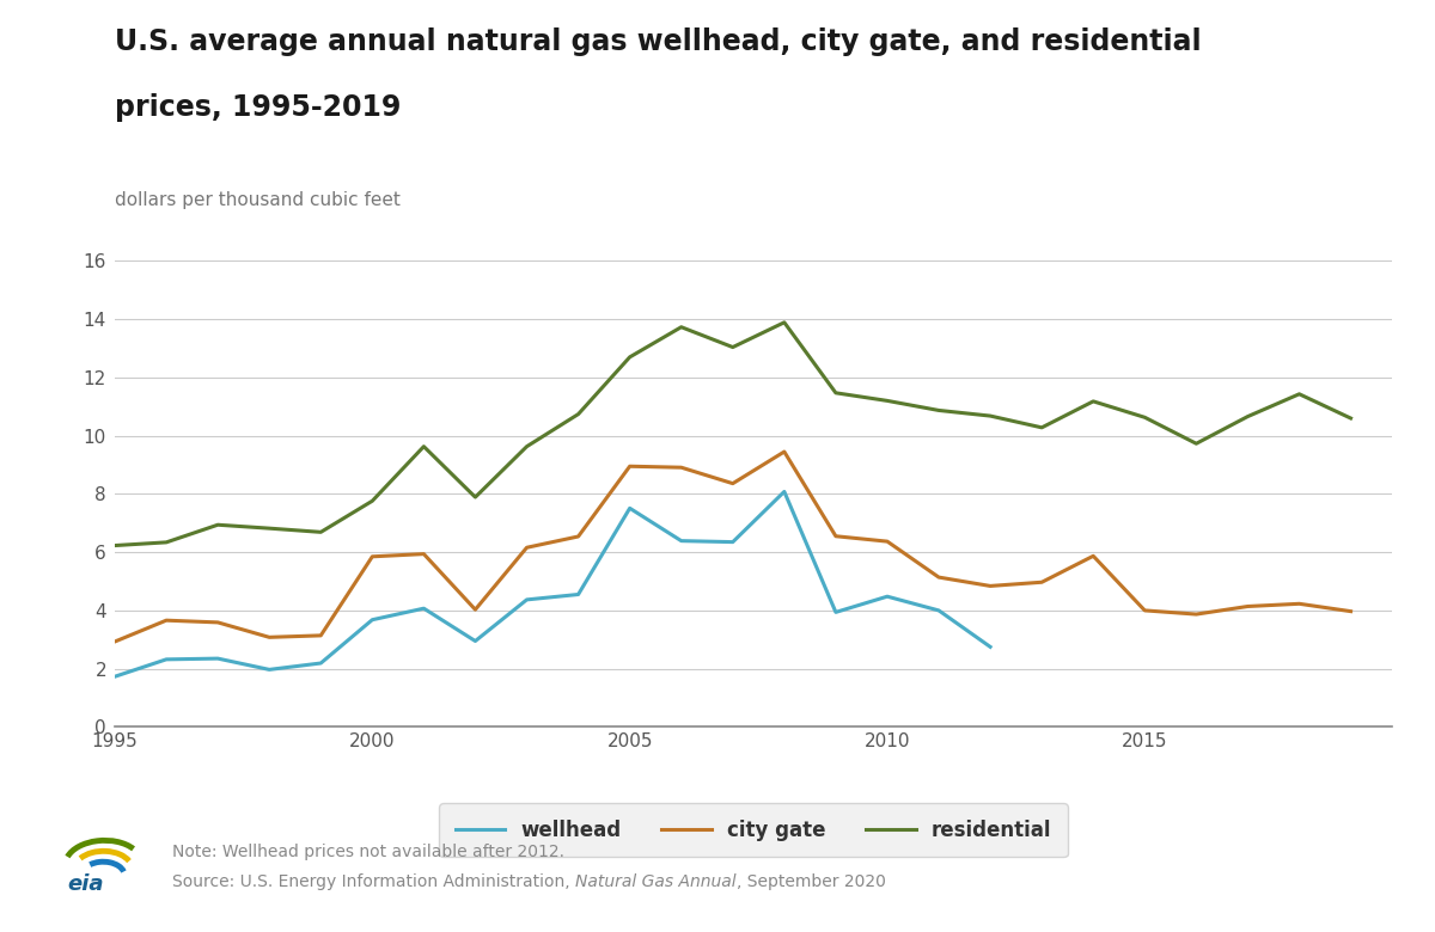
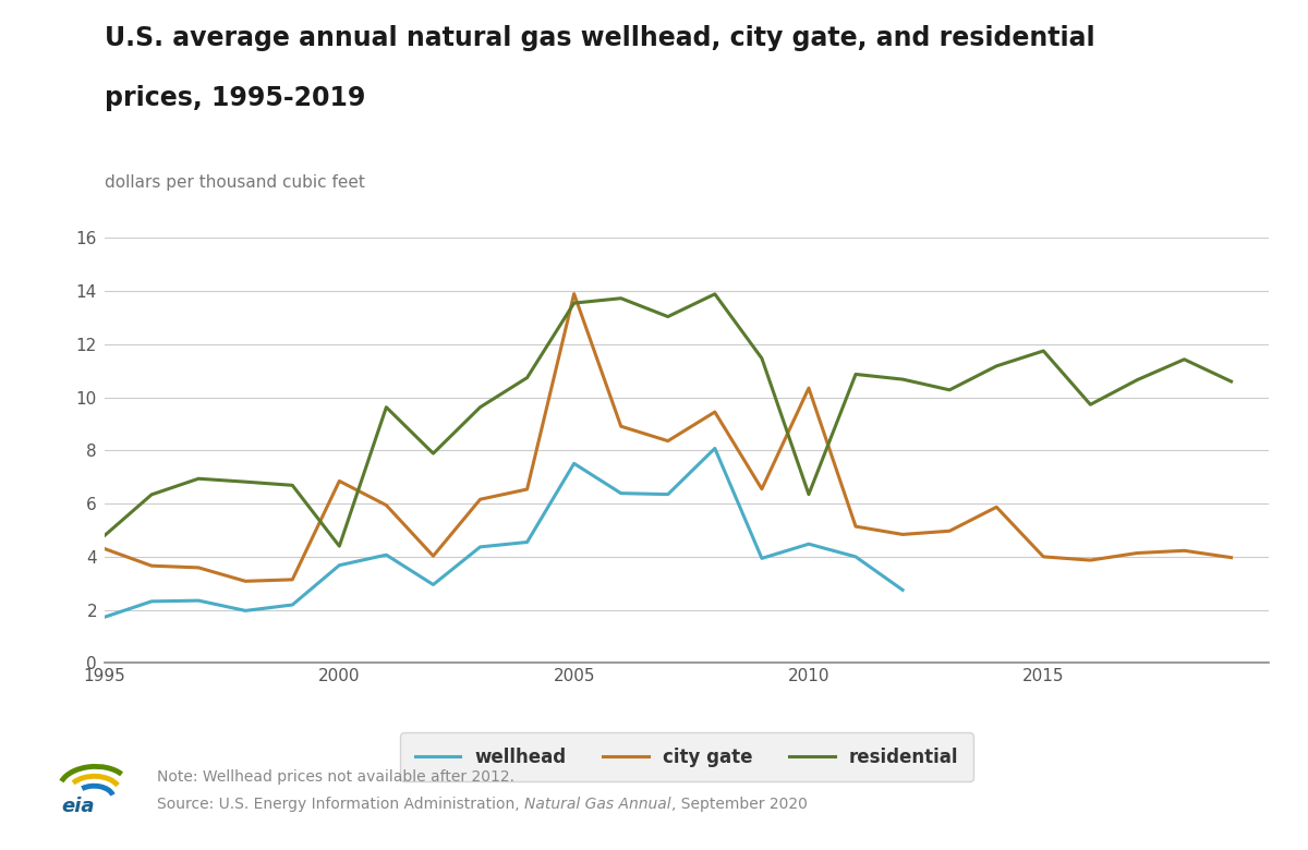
city gate/1995: 2.93 -> 4.30
residential/1995: 6.23 -> 4.80
city gate/2000: 5.85 -> 6.85
residential/2000: 7.76 -> 4.40
city gate/2005: 8.95 -> 13.90
residential/2005: 12.70 -> 13.55
city gate/2010: 6.37 -> 10.35
residential/2010: 11.20 -> 6.35
residential/2015: 10.63 -> 11.75
